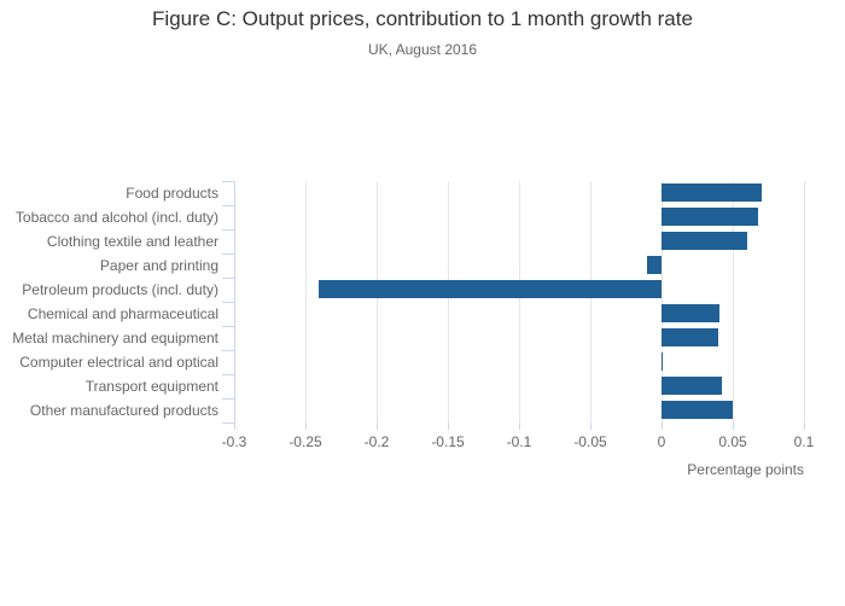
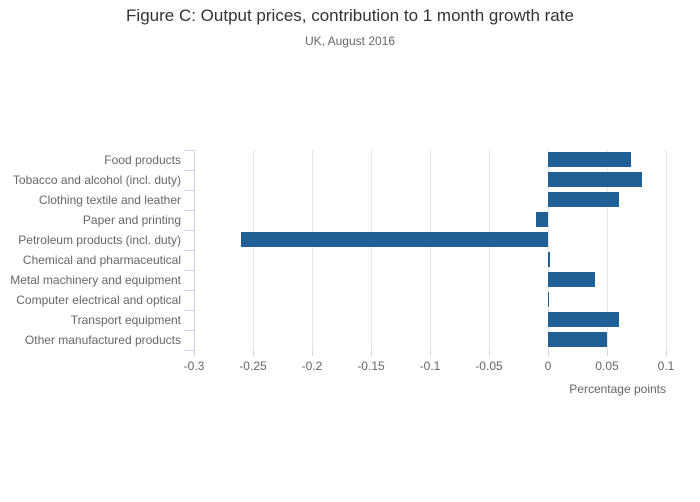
Tobacco and alcohol (incl. duty): 0.068 -> 0.080
Petroleum products (incl. duty): -0.241 -> -0.260
Chemical and pharmaceutical: 0.041 -> 0.002
Transport equipment: 0.042 -> 0.060
